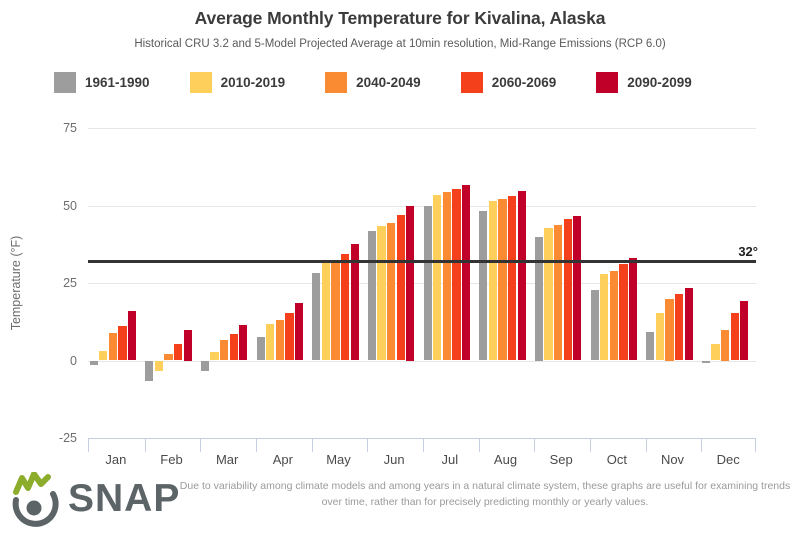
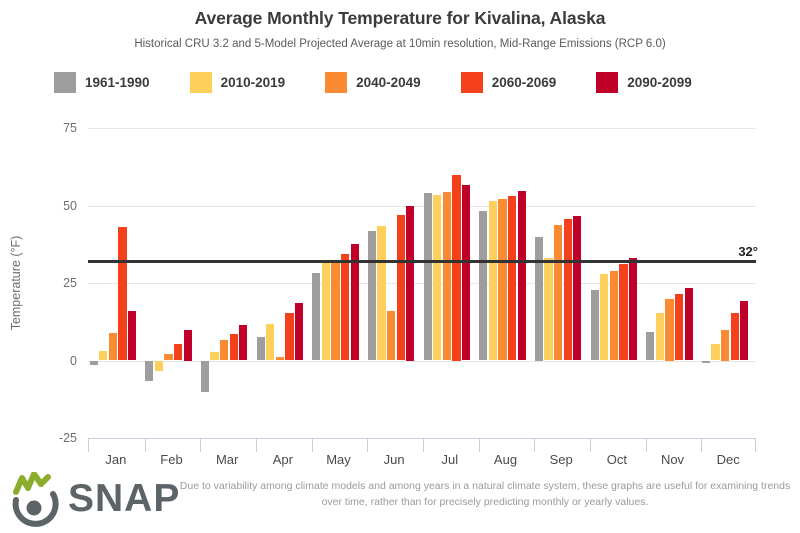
2060-2069/Jan: 11 -> 43
1961-1990/Mar: -3 -> -10
2040-2049/Apr: 13 -> 1
2040-2049/Jun: 44 -> 16
1961-1990/Jul: 50 -> 54
2060-2069/Jul: 55 -> 60
2010-2019/Sep: 43 -> 33
